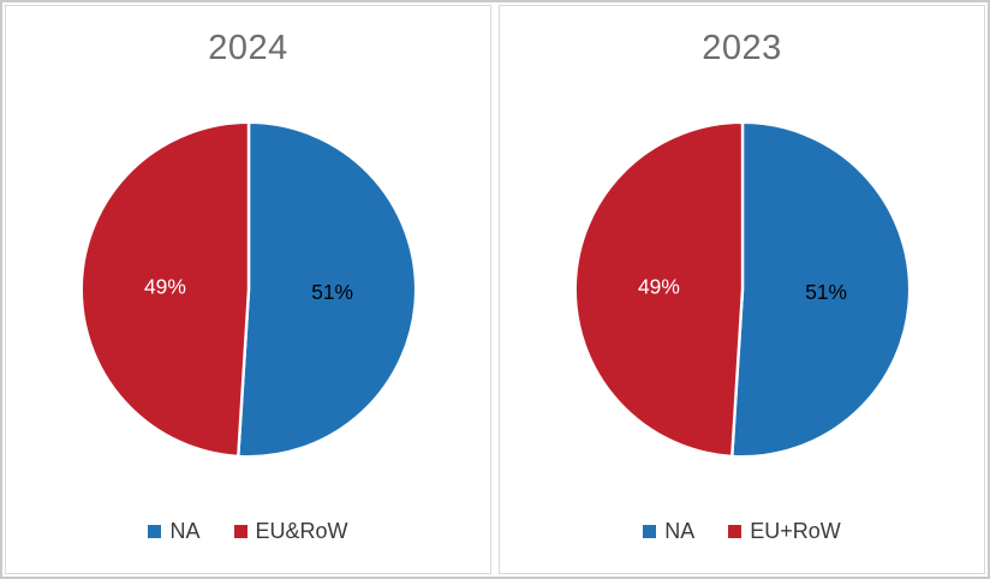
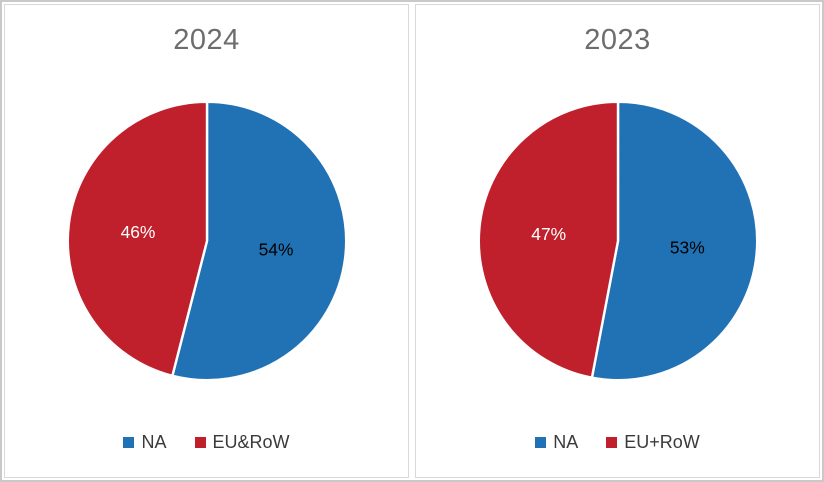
2024/NA: 51% -> 54%
2024/EU&RoW: 49% -> 46%
2023/NA: 51% -> 53%
2023/EU+RoW: 49% -> 47%
